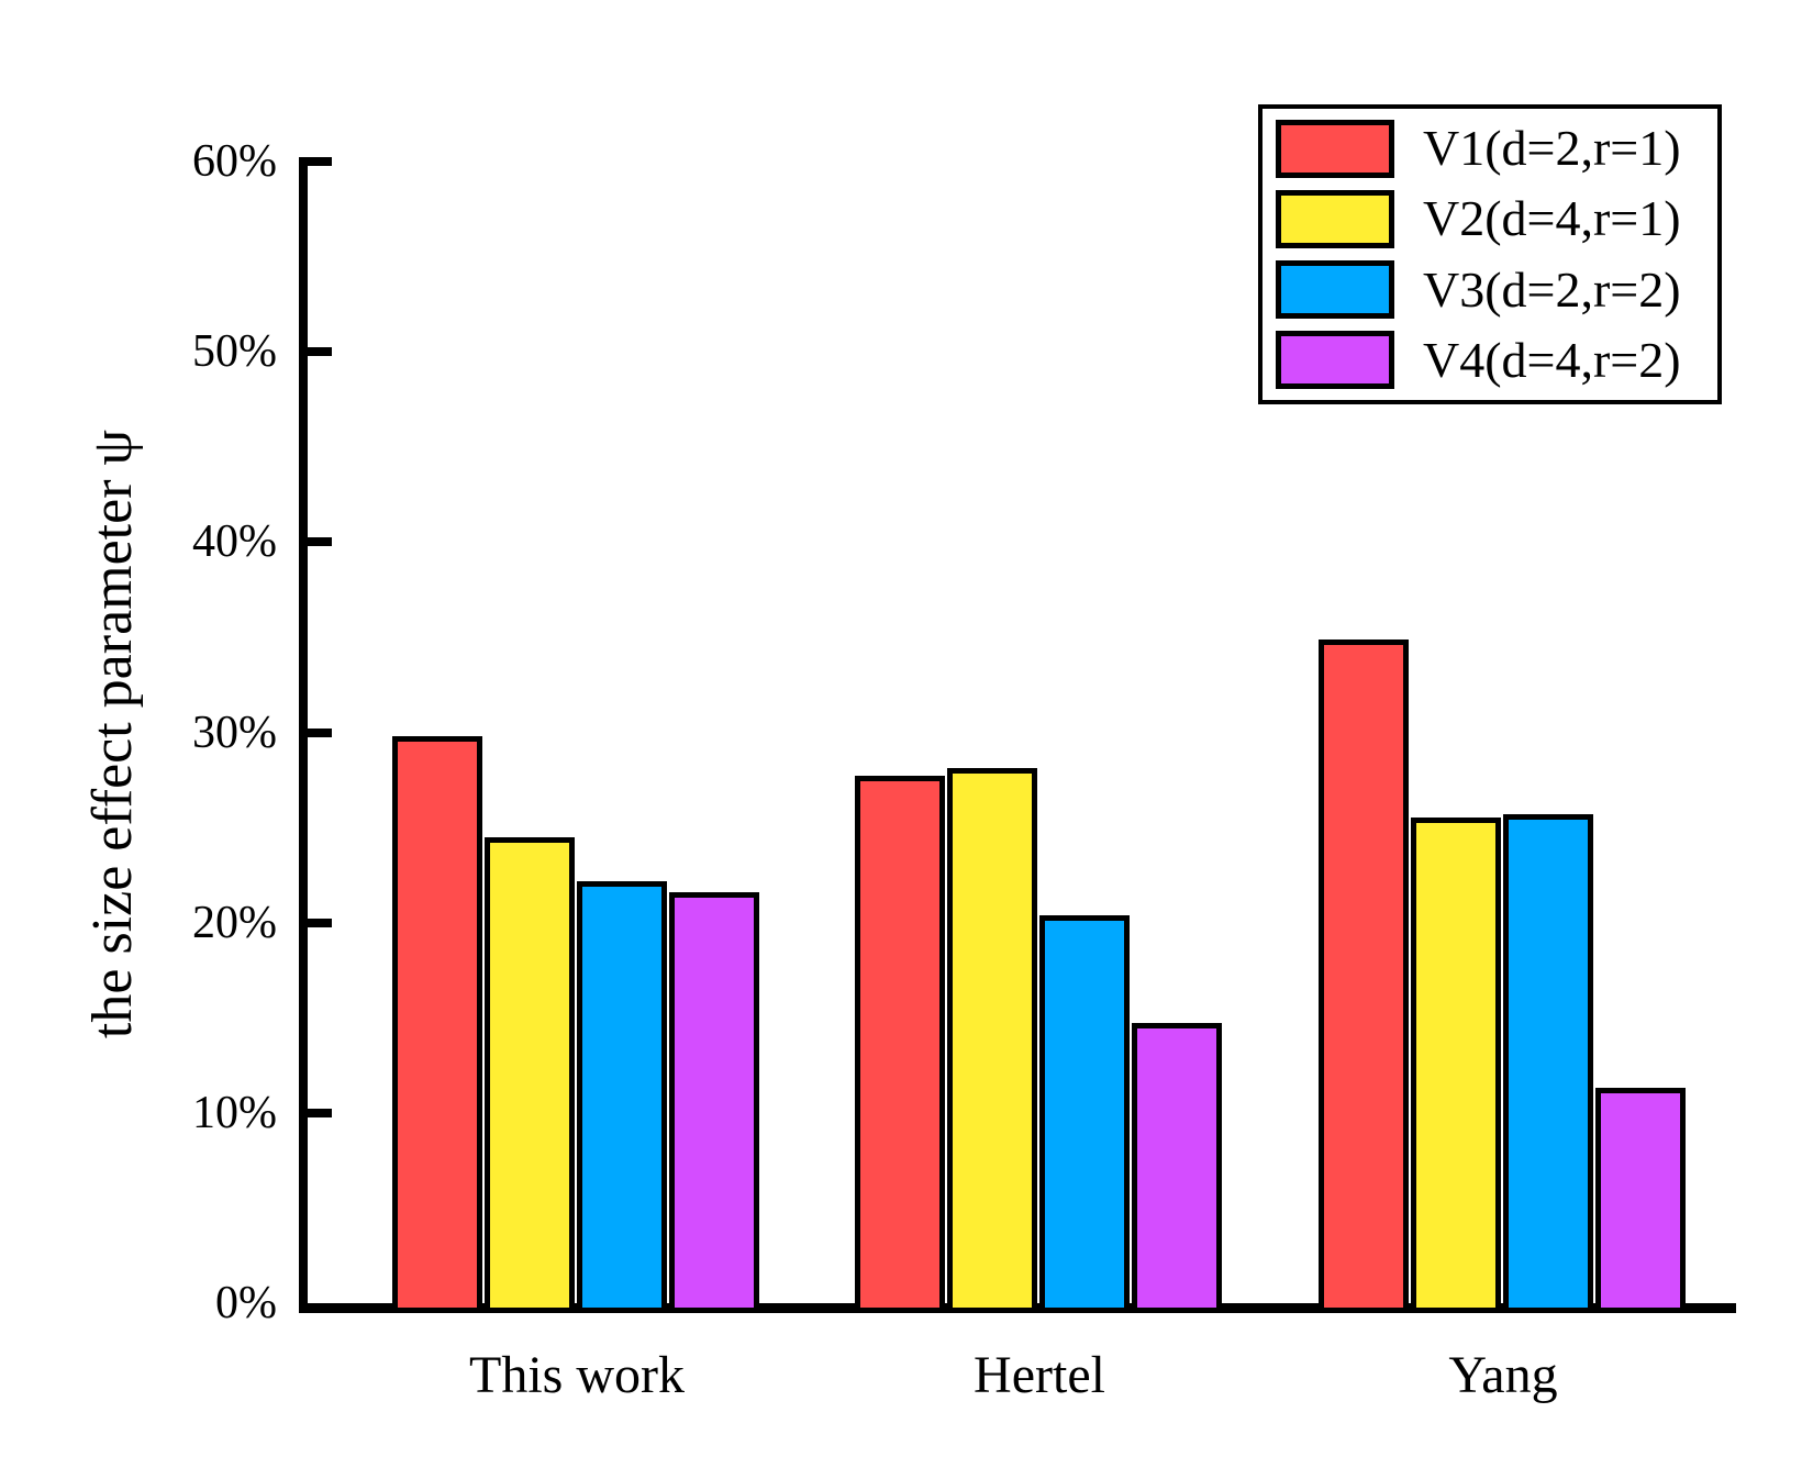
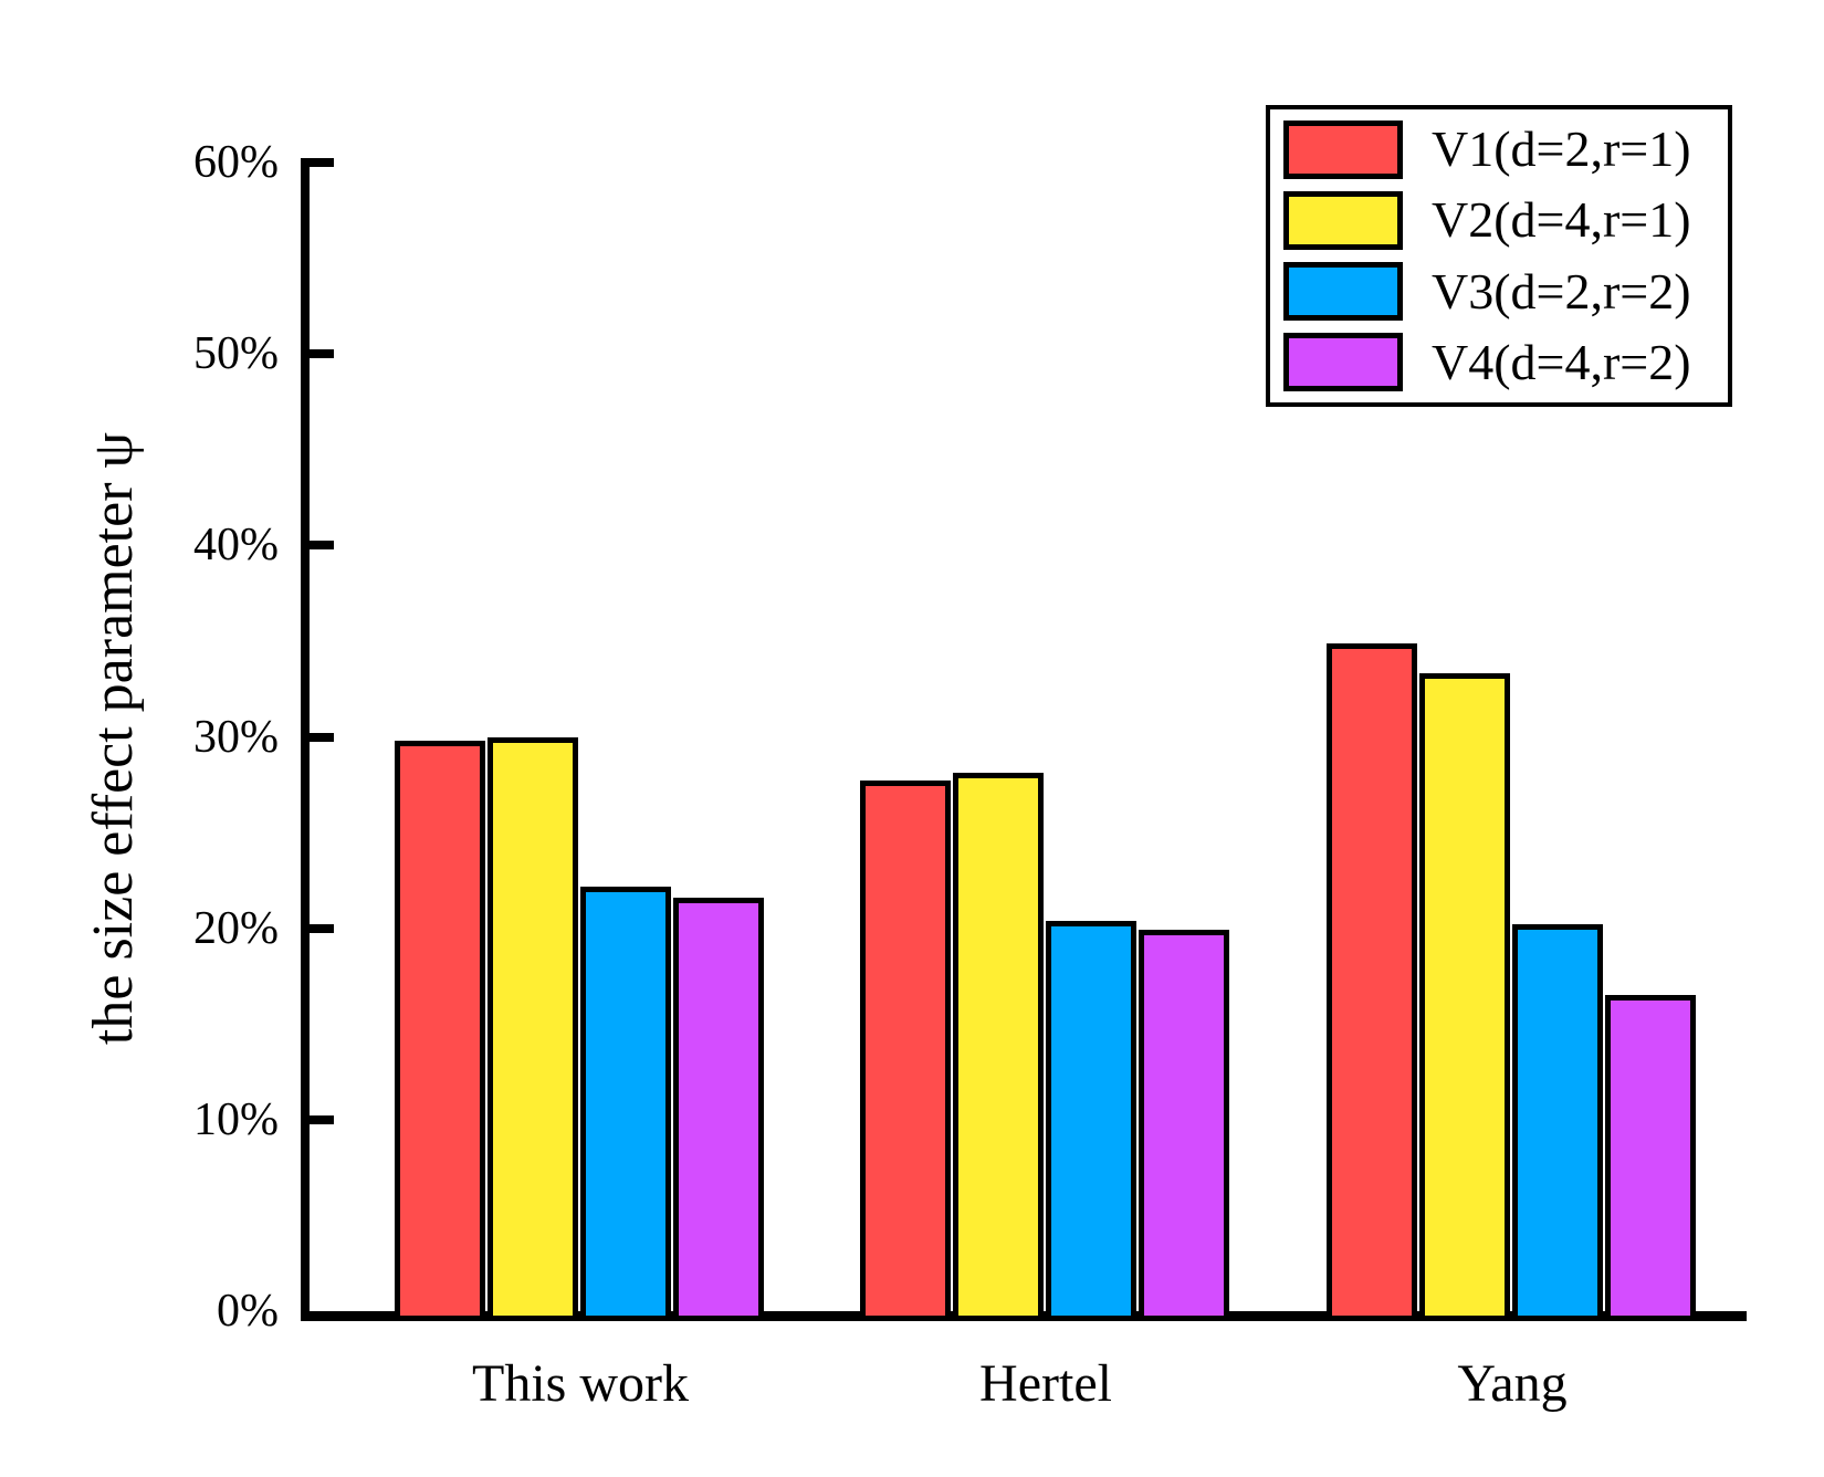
V2(d=4,r=1)/This work: 24.5% -> 30.0%
V4(d=4,r=2)/Hertel: 14.7% -> 19.9%
V2(d=4,r=1)/Yang: 25.5% -> 33.3%
V3(d=2,r=2)/Yang: 25.7% -> 20.2%
V4(d=4,r=2)/Yang: 11.3% -> 16.5%
